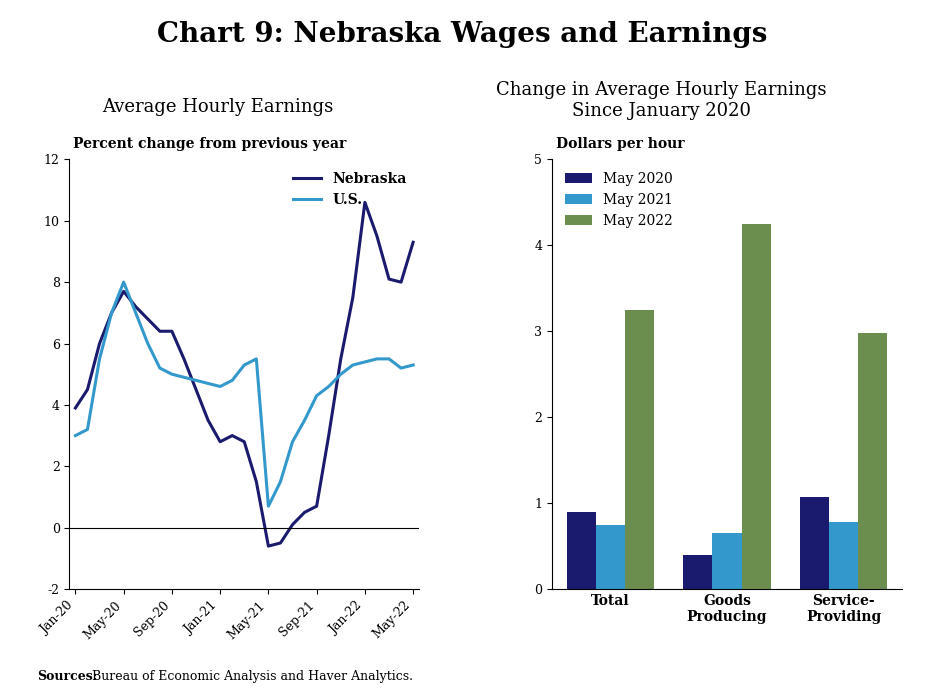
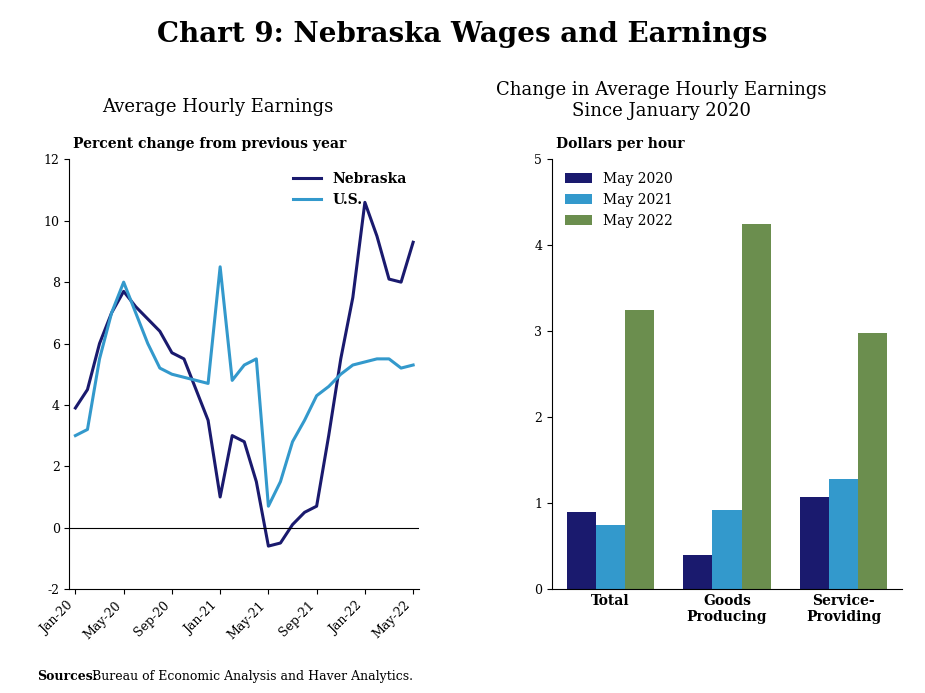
Nebraska/Sep-20: 6.4 -> 5.7
Nebraska/Jan-21: 2.8 -> 1.0
U.S./Jan-21: 4.6 -> 8.5
May 2021/Goods Producing: 0.65 -> 0.92
May 2021/Service- Providing: 0.78 -> 1.28
